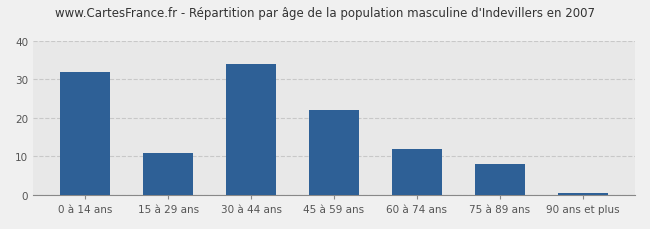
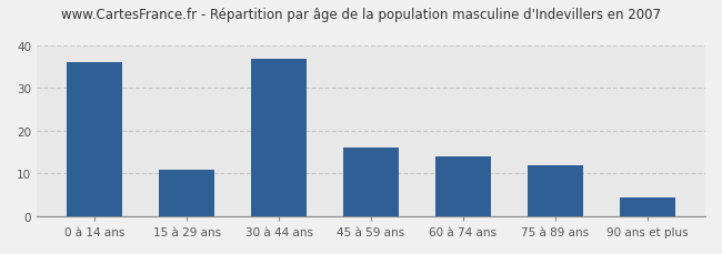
0 à 14 ans: 32.0 -> 36.0
30 à 44 ans: 34.0 -> 37.0
45 à 59 ans: 22.0 -> 16.0
60 à 74 ans: 12.0 -> 14.0
75 à 89 ans: 8.0 -> 12.0
90 ans et plus: 0.4 -> 4.5
